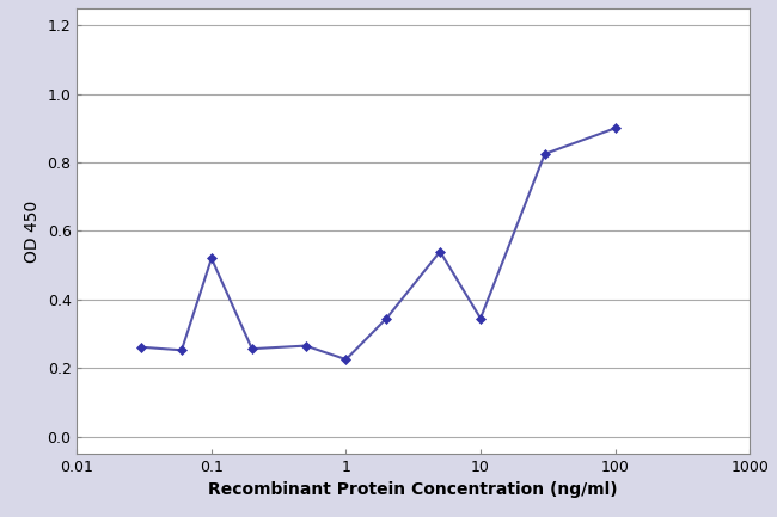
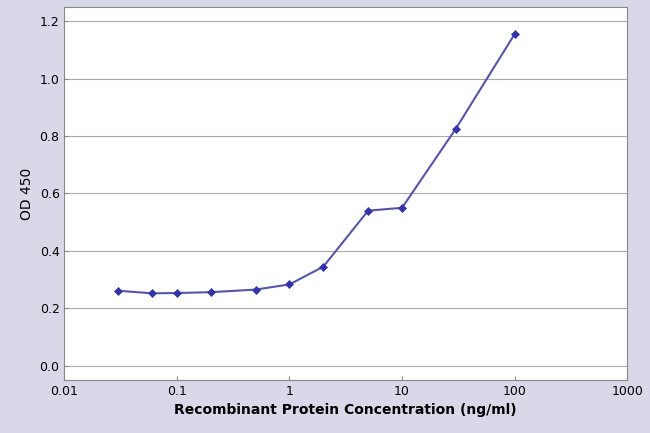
0.1: 0.520 -> 0.253
1: 0.225 -> 0.283
10: 0.345 -> 0.550
100: 0.900 -> 1.155
